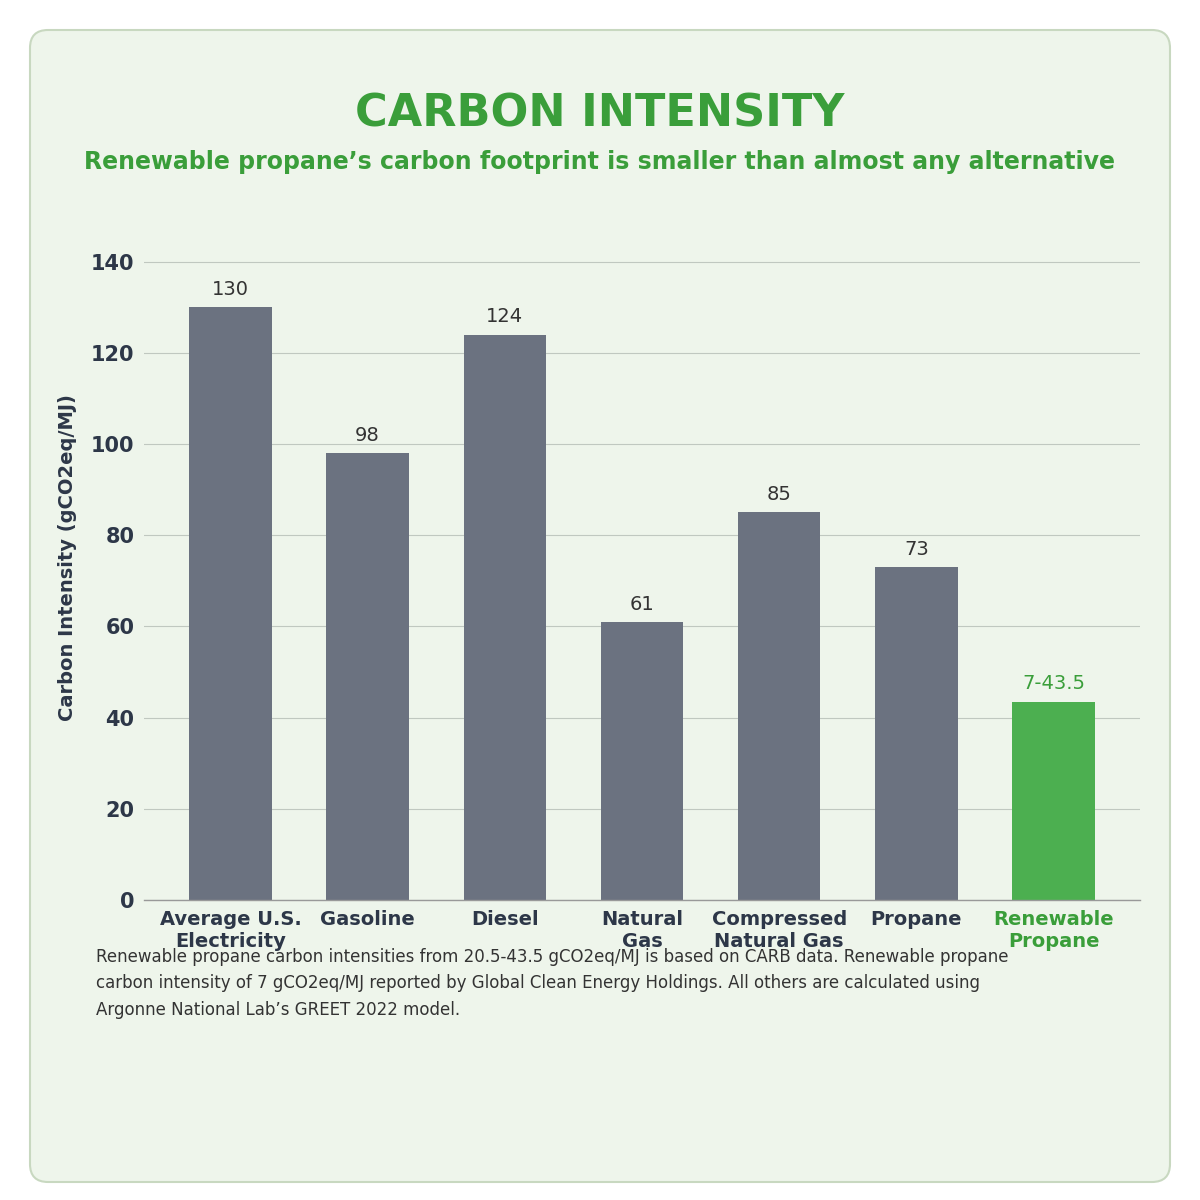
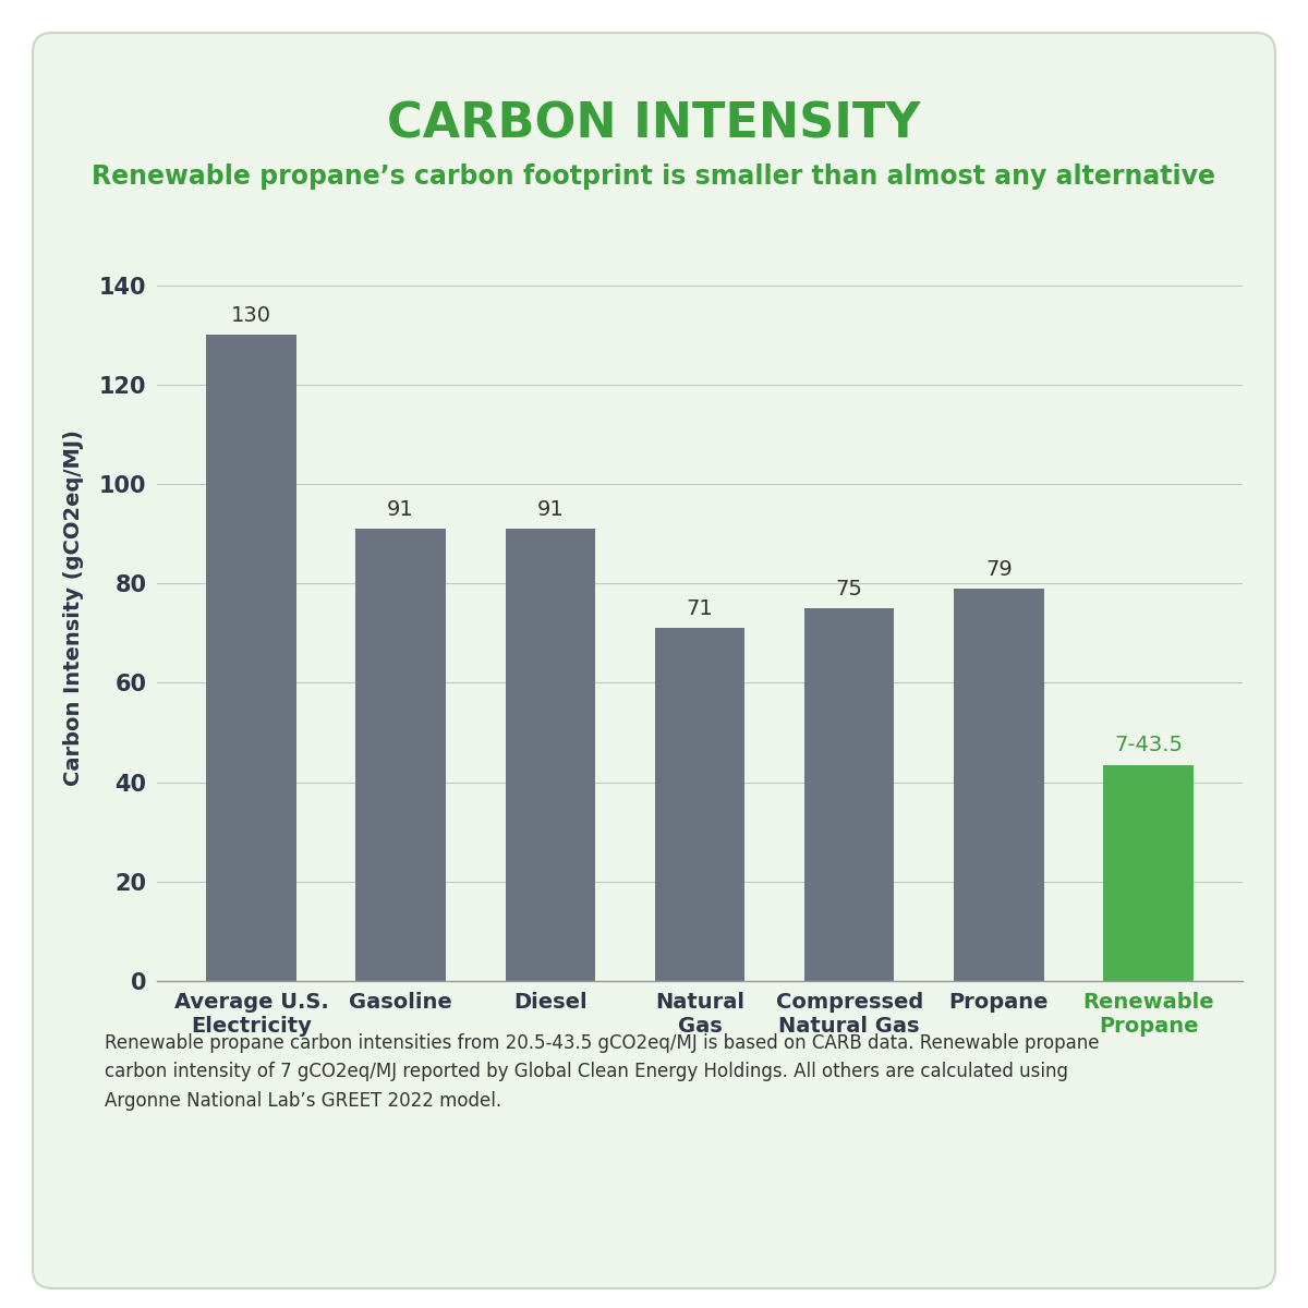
Gasoline: 98 -> 91
Diesel: 124 -> 91
Natural Gas: 61 -> 71
Compressed Natural Gas: 85 -> 75
Propane: 73 -> 79
